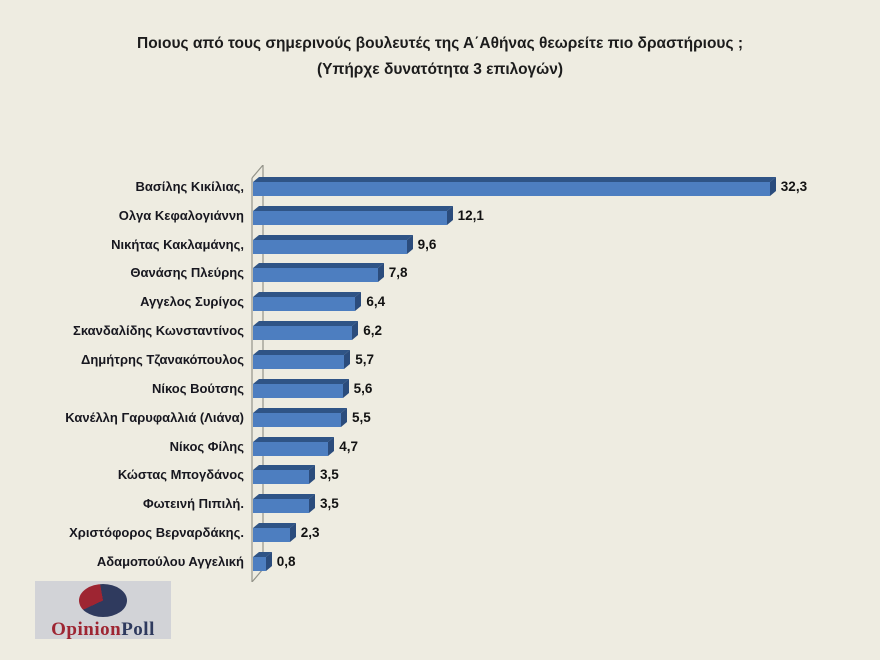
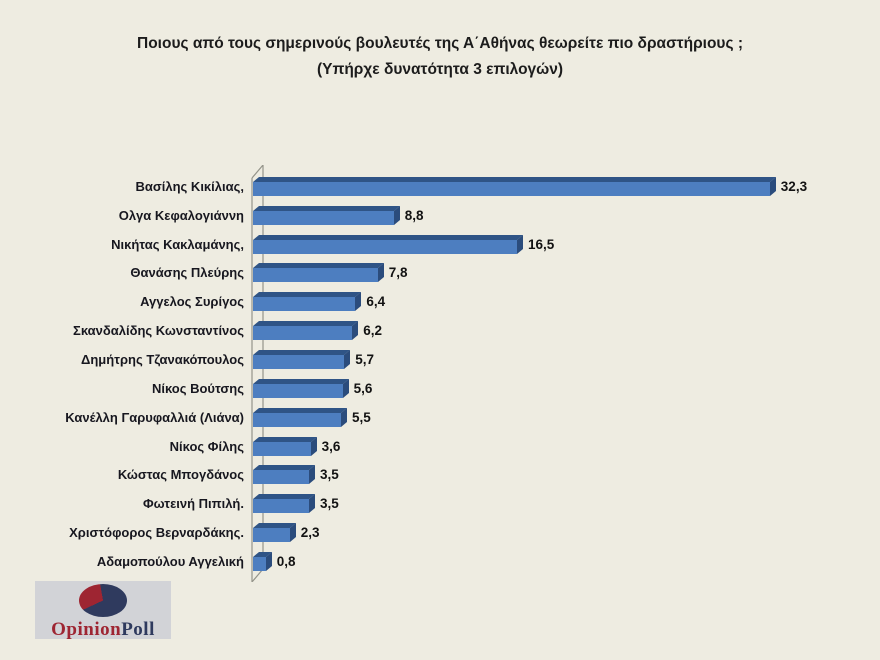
Ολγα Κεφαλογιάννη: 12,1 -> 8,8
Νικήτας Κακλαμάνης,: 9,6 -> 16,5
Νίκος Φίλης: 4,7 -> 3,6
